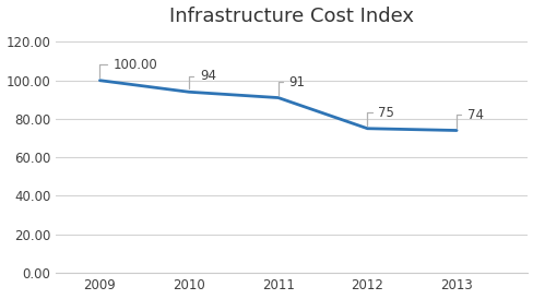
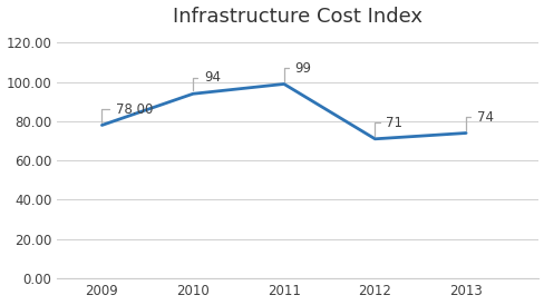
2009: 100.00 -> 78.00
2011: 91 -> 99
2012: 75 -> 71
